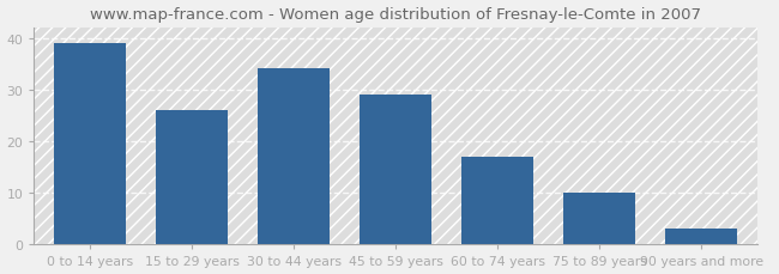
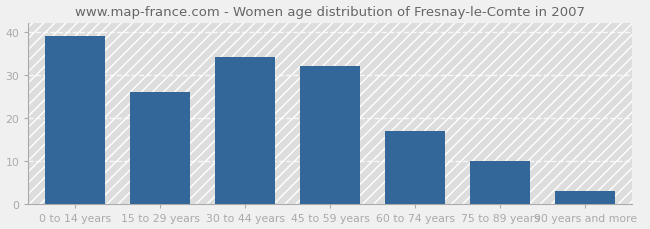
45 to 59 years: 29 -> 32
